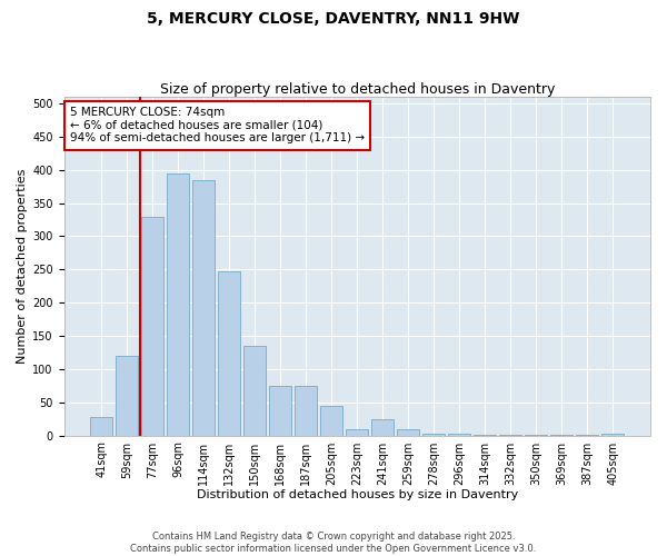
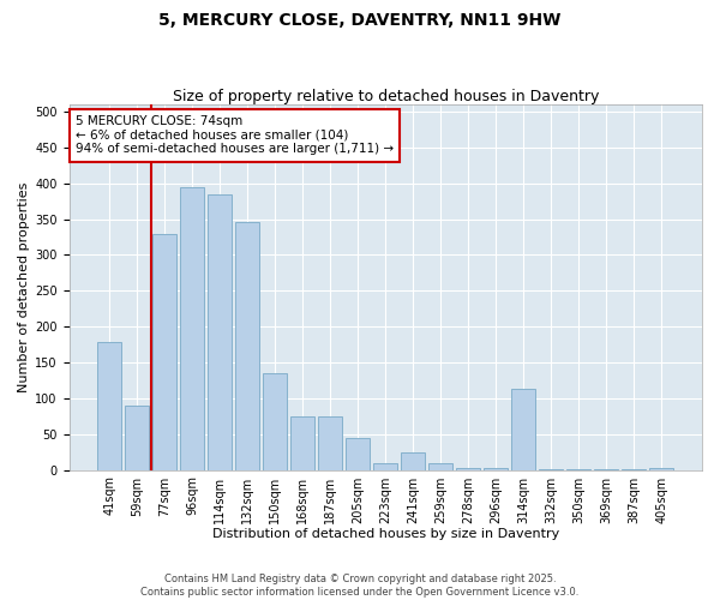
41sqm: 28 -> 178
59sqm: 120 -> 90
132sqm: 247 -> 346
314sqm: 1 -> 114
